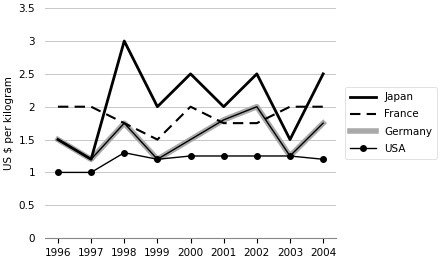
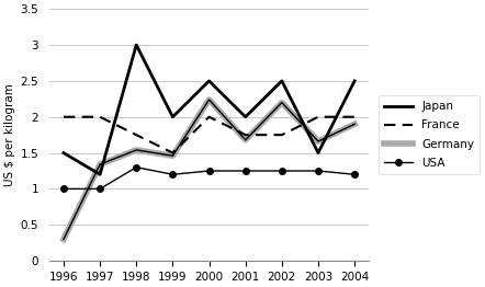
Germany/1996: 1.50 -> 0.30
Germany/1997: 1.20 -> 1.34
Germany/1998: 1.75 -> 1.54
Germany/1999: 1.20 -> 1.46
Germany/2000: 1.50 -> 2.24
Germany/2001: 1.80 -> 1.68
Germany/2002: 2.00 -> 2.20
Germany/2003: 1.25 -> 1.66
Germany/2004: 1.75 -> 1.90
